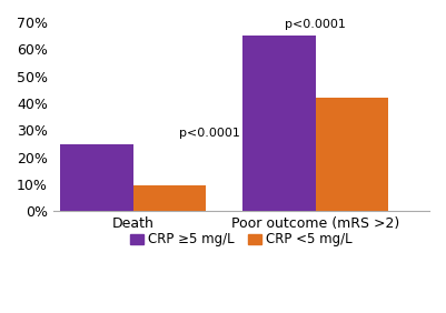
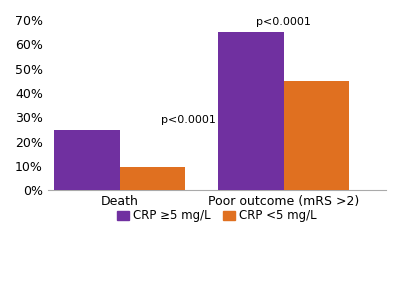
CRP <5 mg/L/Poor outcome (mRS >2): 42.0% -> 45.0%
